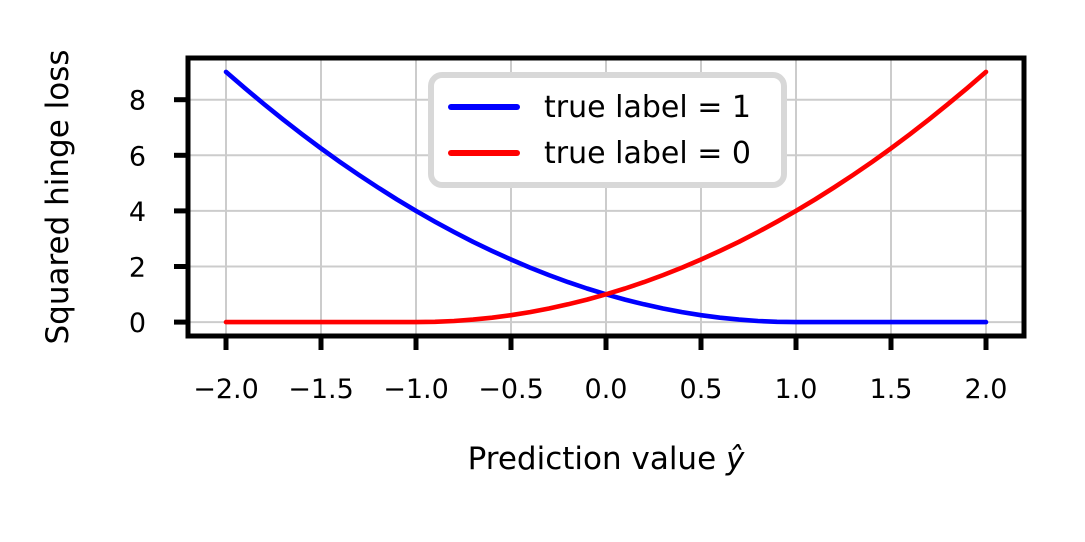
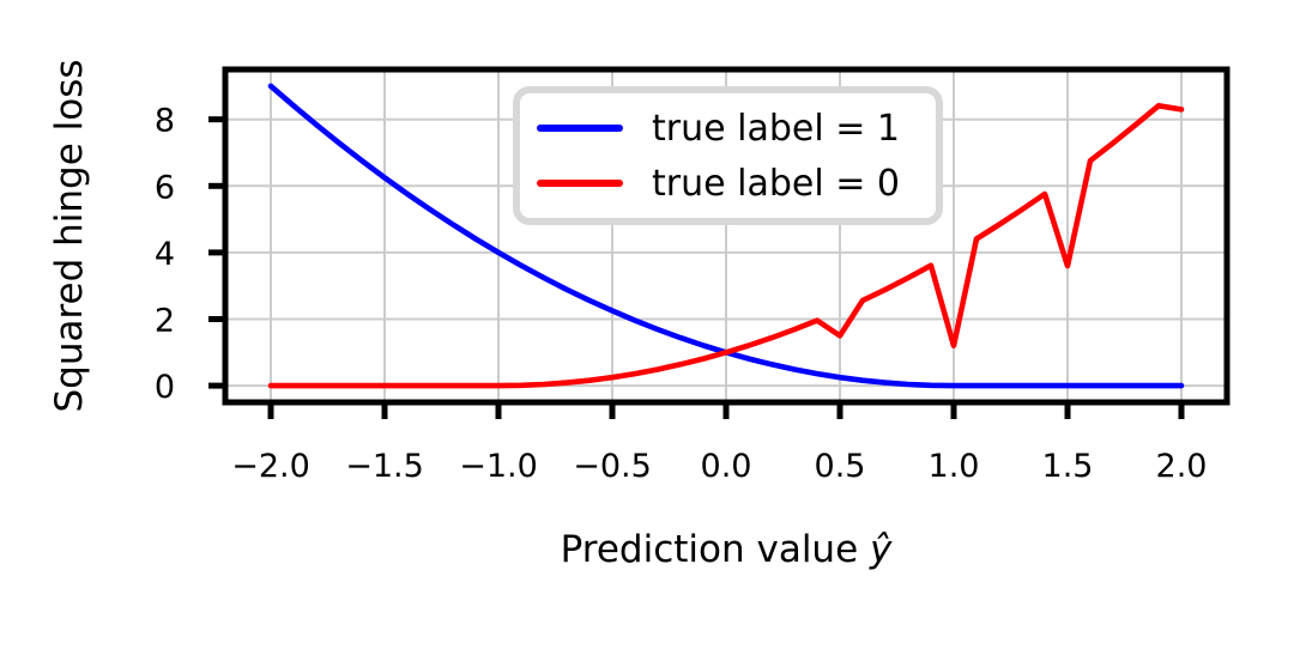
true label = 0/0.5: 2.2 -> 1.5
true label = 0/1.0: 4.0 -> 1.2
true label = 0/1.5: 6.2 -> 3.6
true label = 0/2.0: 9.0 -> 8.3
